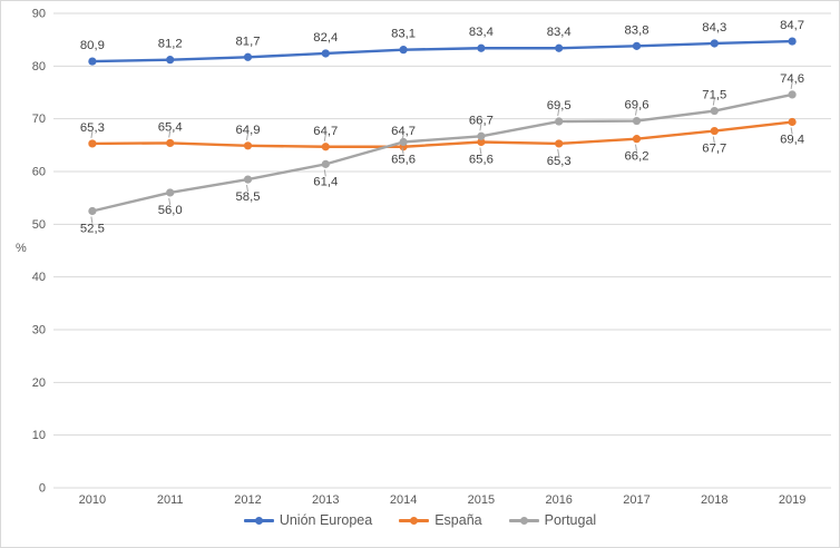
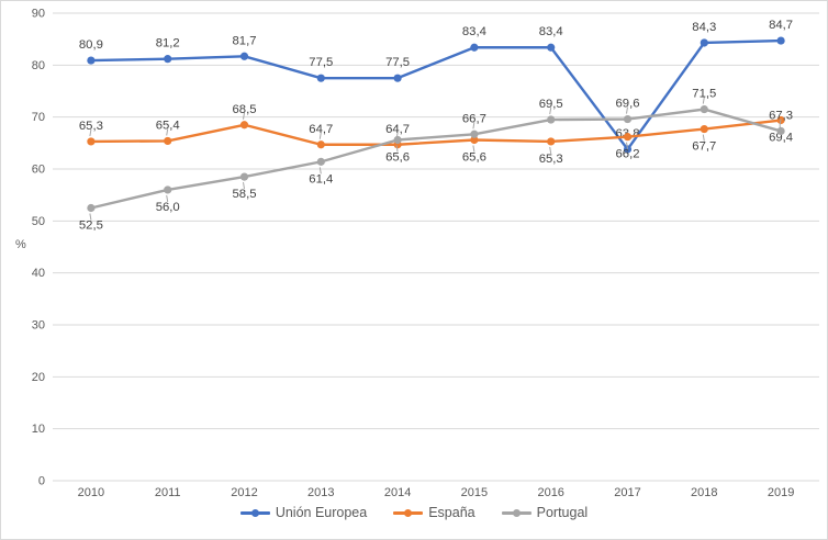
España/2012: 64,9 -> 68,5
Unión Europea/2013: 82,4 -> 77,5
Unión Europea/2014: 83,1 -> 77,5
Unión Europea/2017: 83,8 -> 63,8
Portugal/2019: 74,6 -> 67,3
